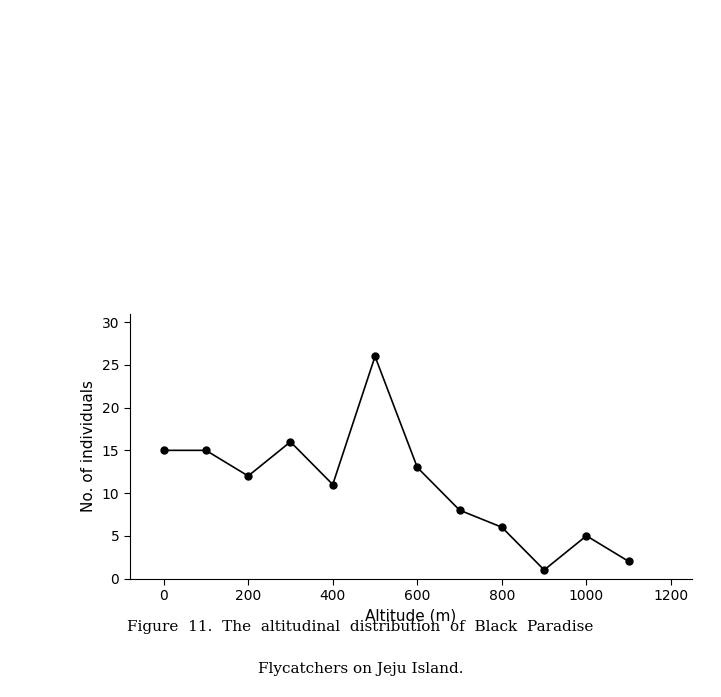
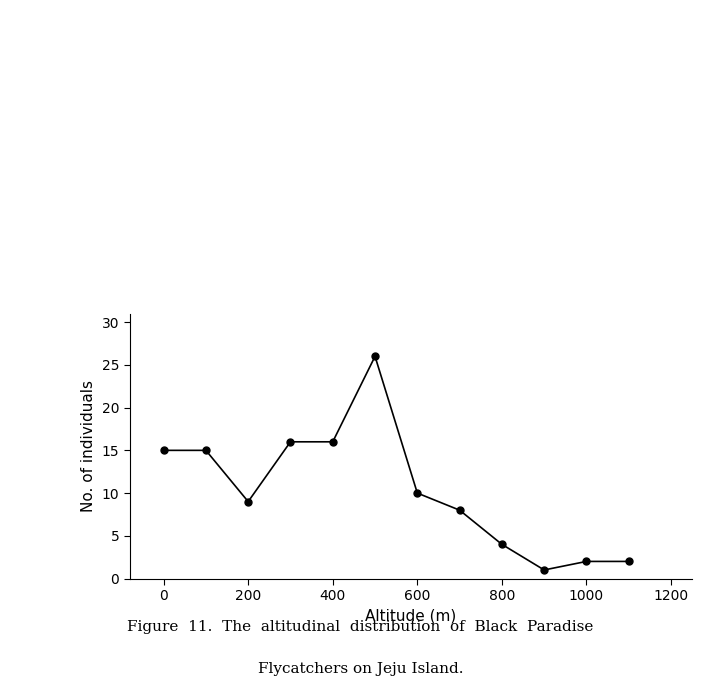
200: 12 -> 9
400: 11 -> 16
600: 13 -> 10
800: 6 -> 4
1000: 5 -> 2
